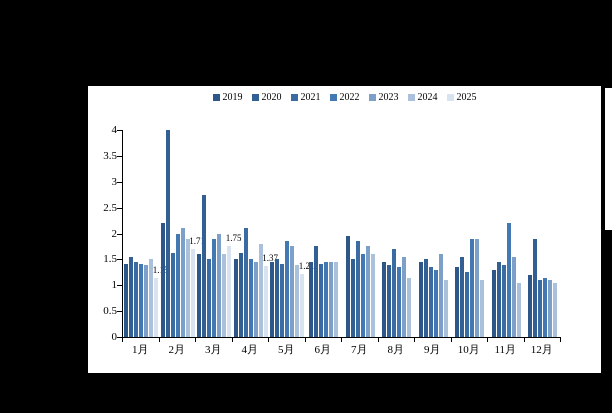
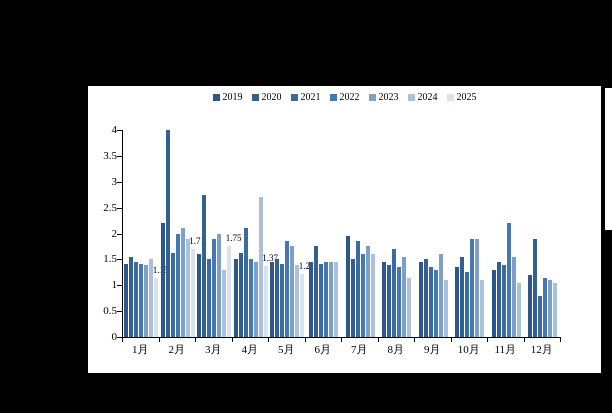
2024/3月: 1.6 -> 1.3
2024/4月: 1.8 -> 2.7
2021/12月: 1.1 -> 0.8
